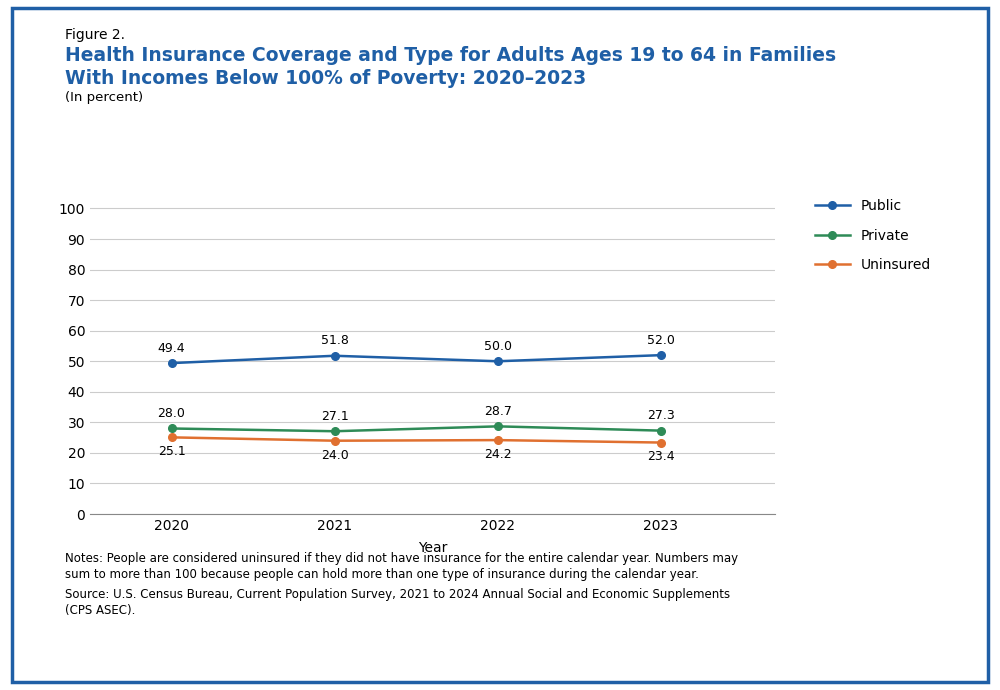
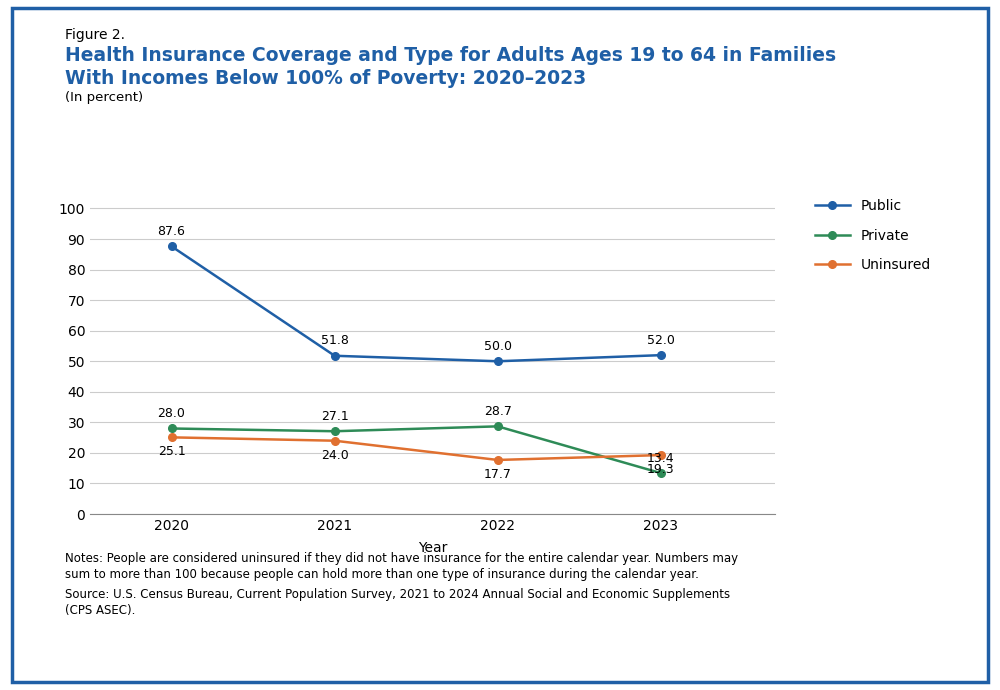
Public/2020: 49.4 -> 87.6
Uninsured/2022: 24.2 -> 17.7
Private/2023: 27.3 -> 13.4
Uninsured/2023: 23.4 -> 19.3
